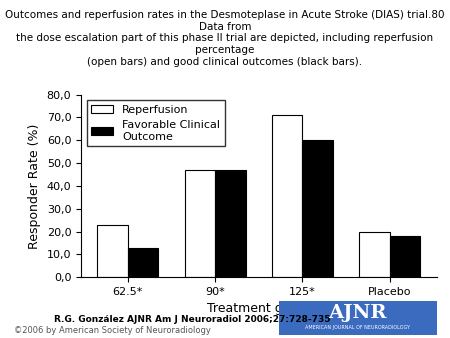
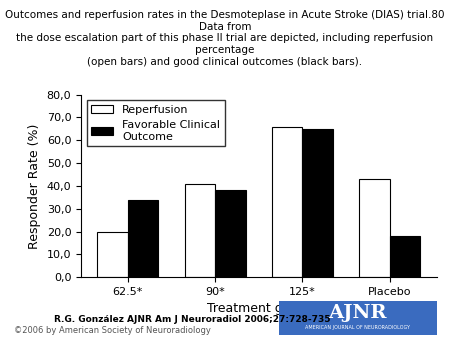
Reperfusion/62.5*: 23 -> 20
Favorable Clinical Outcome/62.5*: 13 -> 34
Reperfusion/90*: 47 -> 41
Favorable Clinical Outcome/90*: 47 -> 38
Reperfusion/125*: 71 -> 66
Favorable Clinical Outcome/125*: 60 -> 65
Reperfusion/Placebo: 20 -> 43
